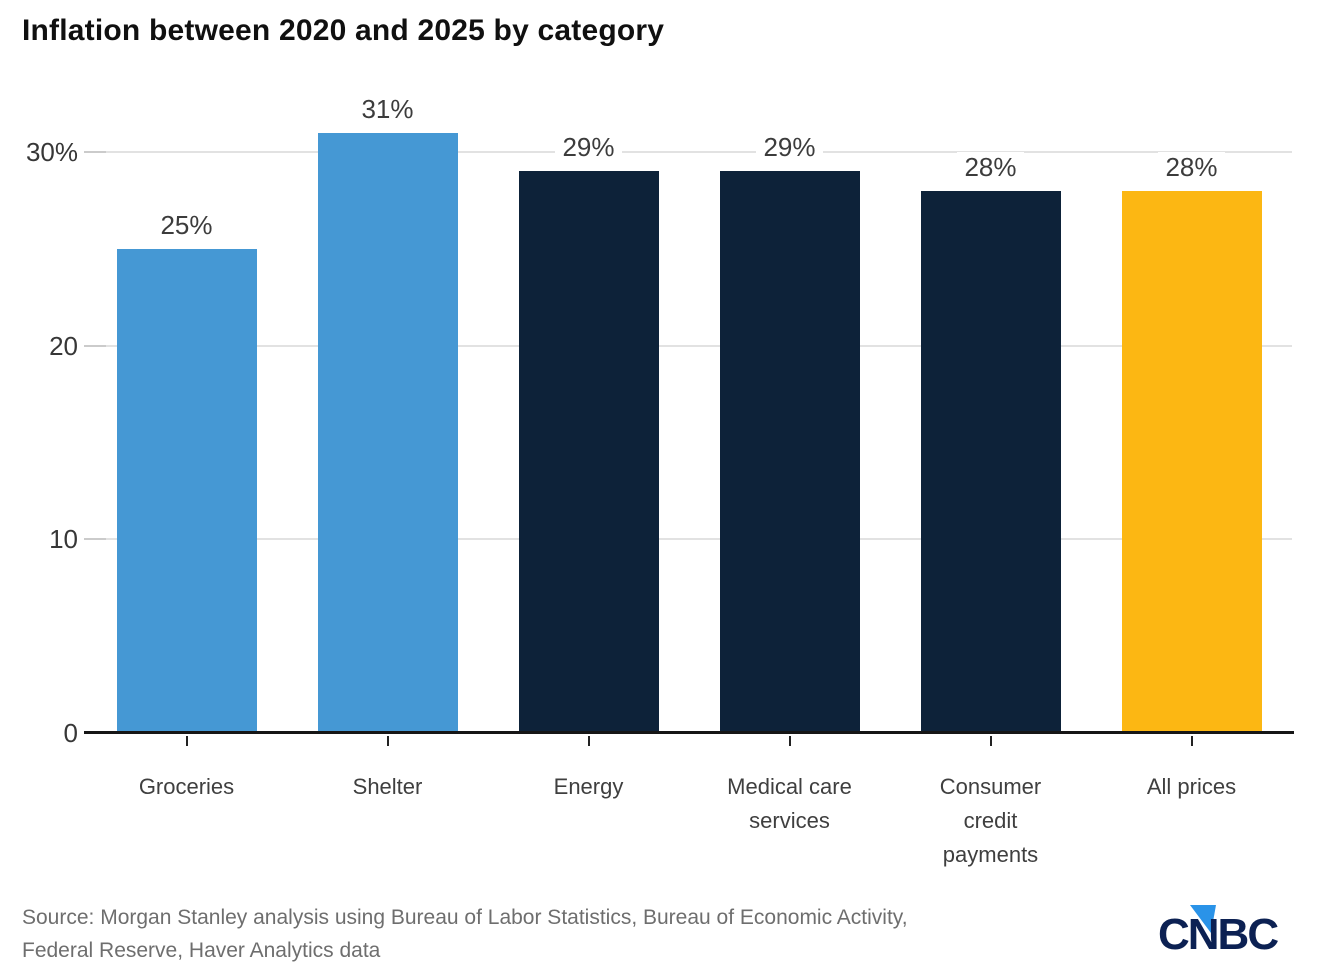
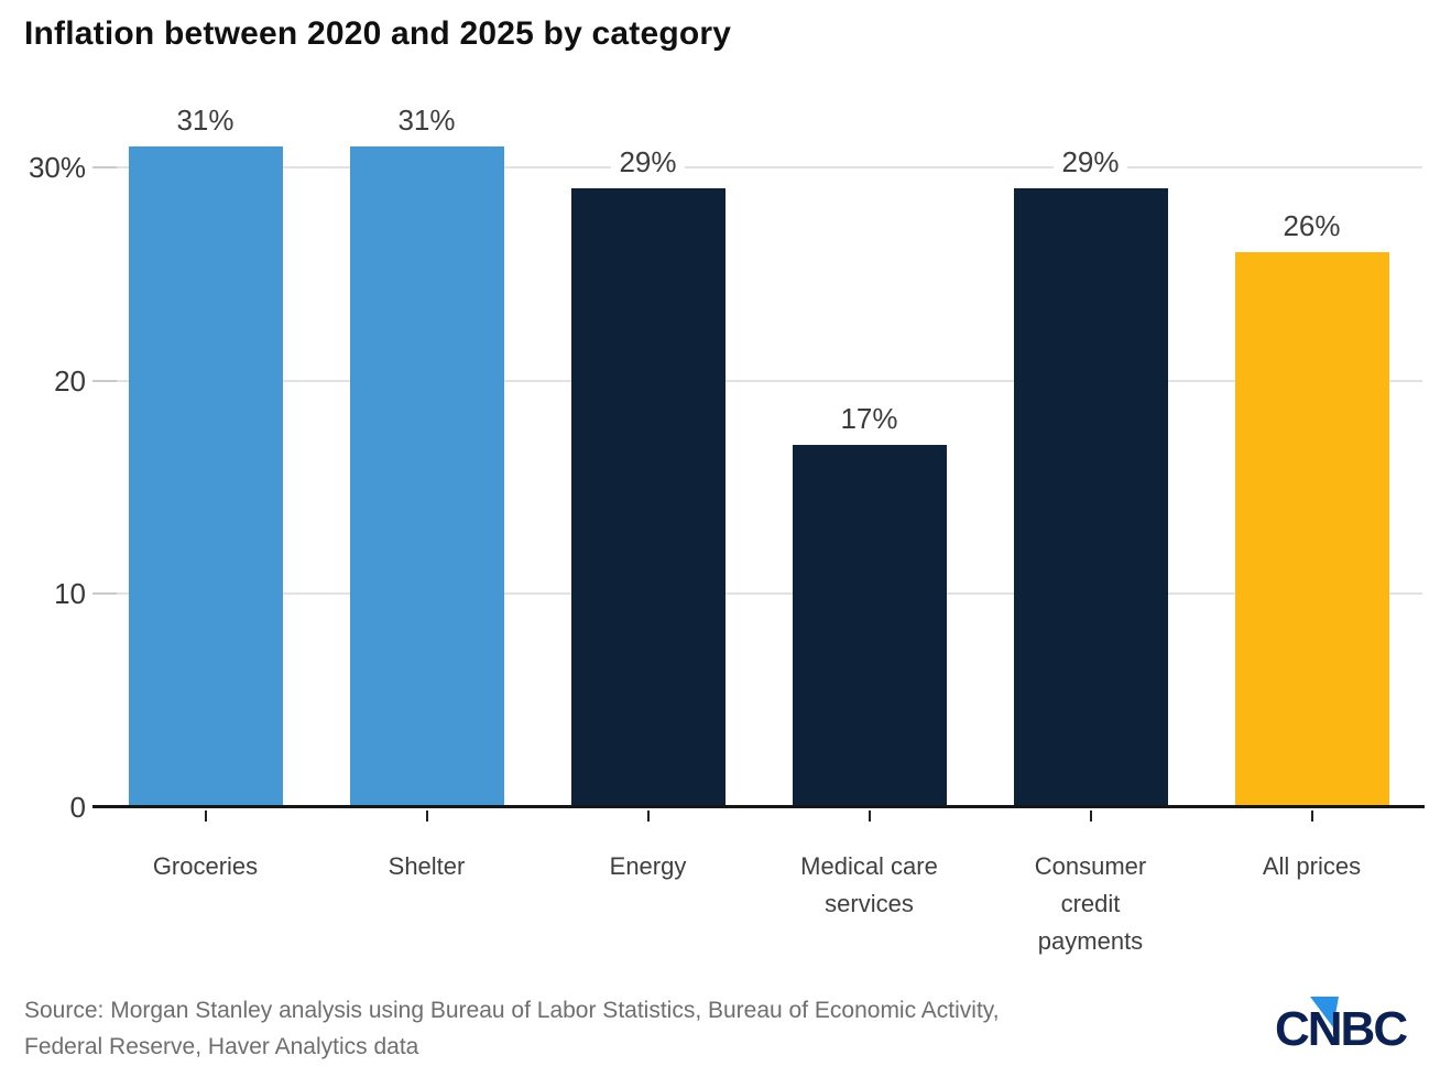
Groceries: 25% -> 31%
Medical care services: 29% -> 17%
Consumer credit payments: 28% -> 29%
All prices: 28% -> 26%
